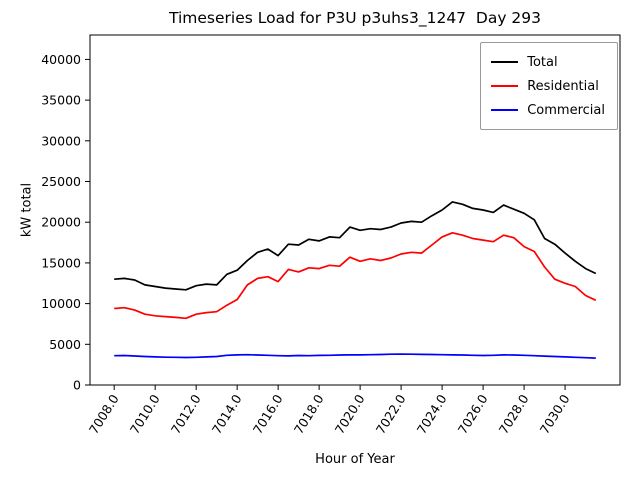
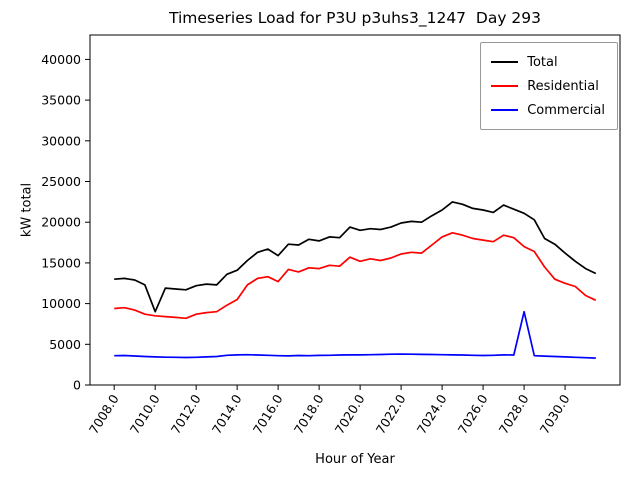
Total/7010.0: 12000 -> 9000
Commercial/7028.0: 4000 -> 9000
